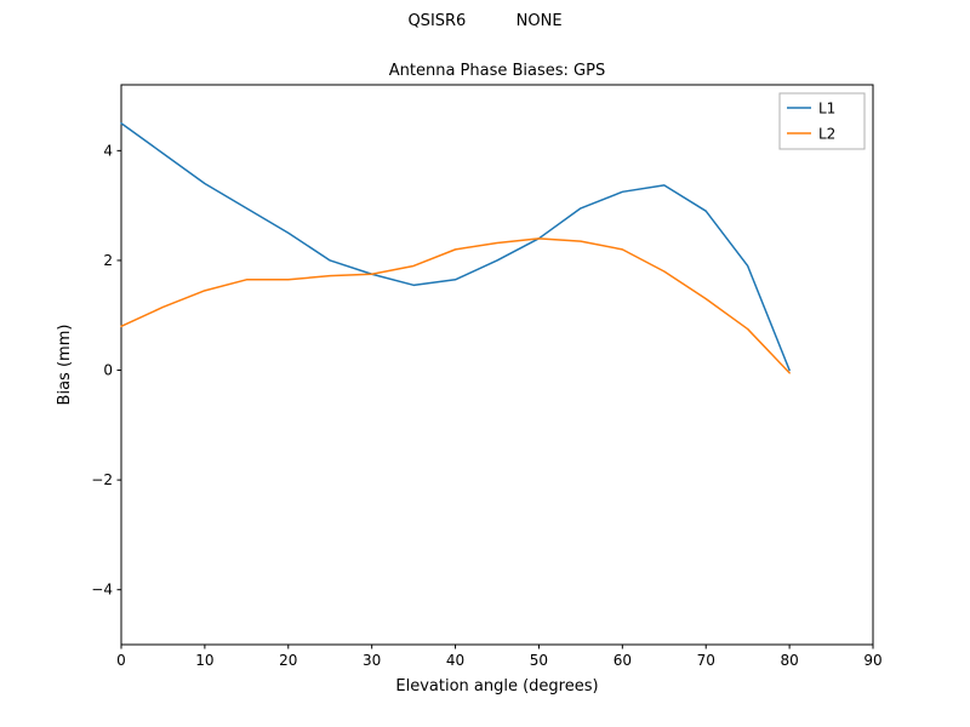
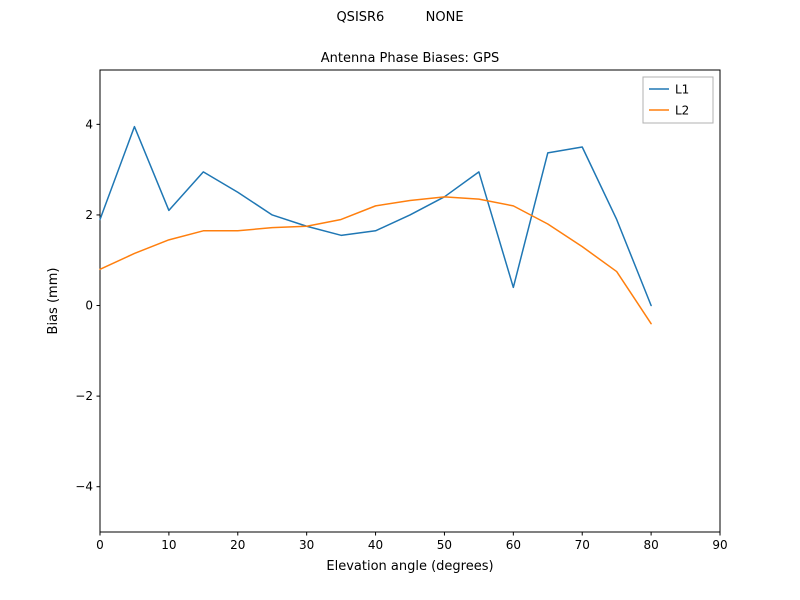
L1/0: 4.5 -> 1.9
L1/10: 3.4 -> 2.1
L1/60: 3.2 -> 0.4
L1/70: 2.9 -> 3.5
L2/80: -0.1 -> -0.4
